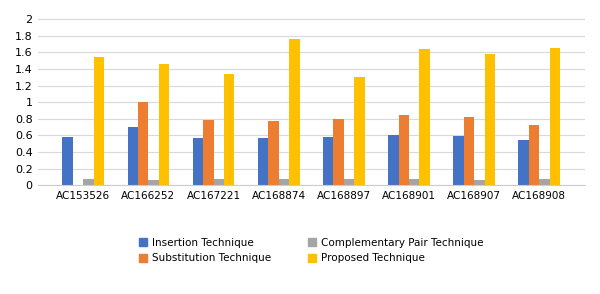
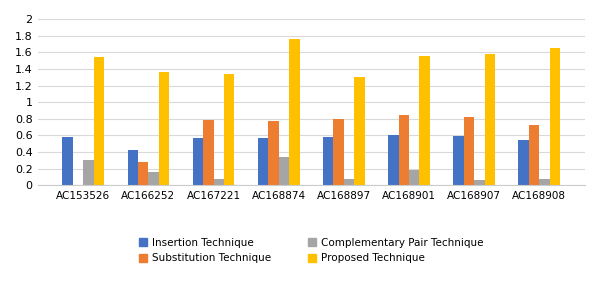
Complementary Pair Technique/AC153526: 0.07 -> 0.30
Insertion Technique/AC166252: 0.70 -> 0.42
Substitution Technique/AC166252: 1.00 -> 0.28
Complementary Pair Technique/AC166252: 0.06 -> 0.16
Proposed Technique/AC166252: 1.46 -> 1.36
Complementary Pair Technique/AC168874: 0.08 -> 0.34
Complementary Pair Technique/AC168901: 0.07 -> 0.18
Proposed Technique/AC168901: 1.64 -> 1.56
